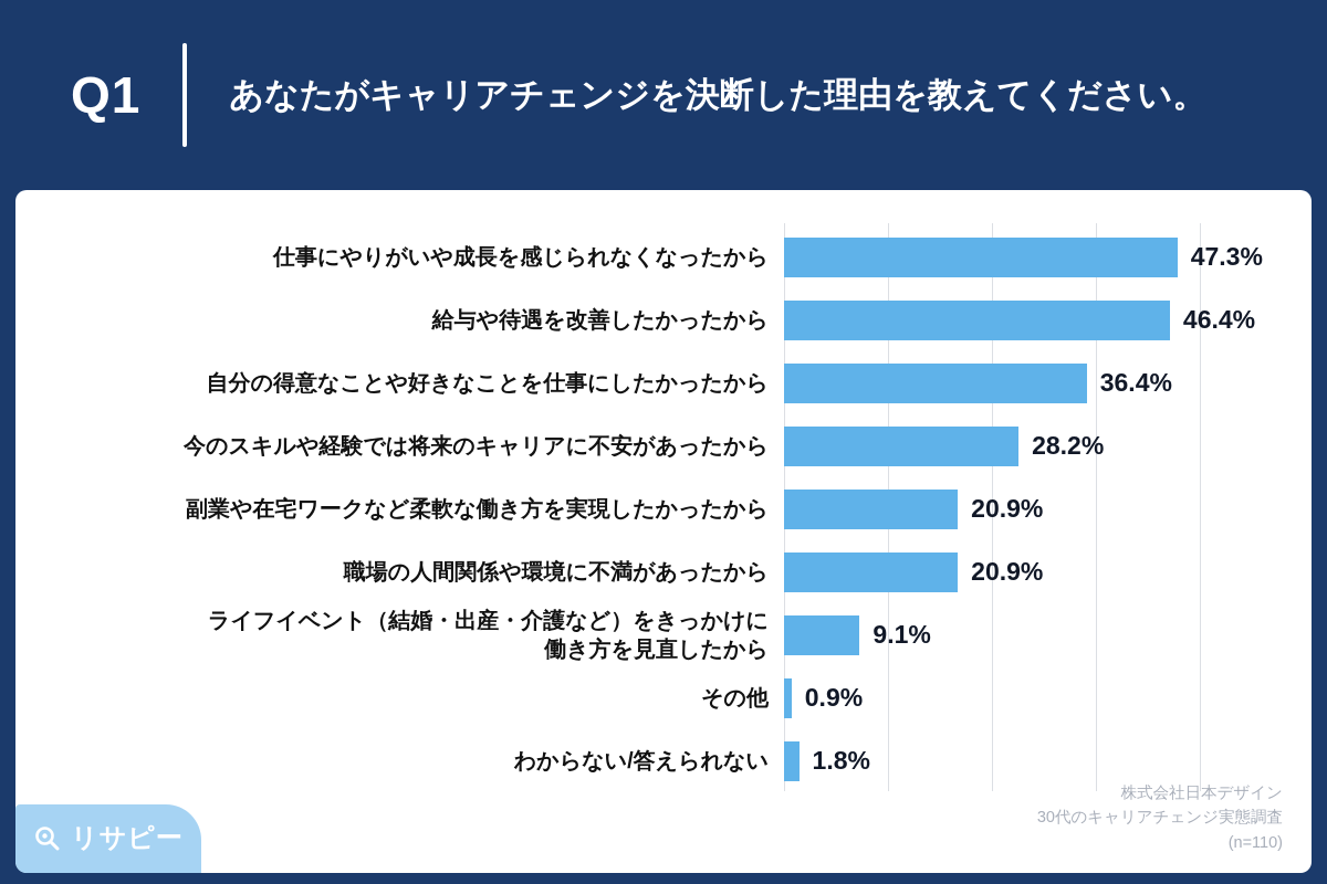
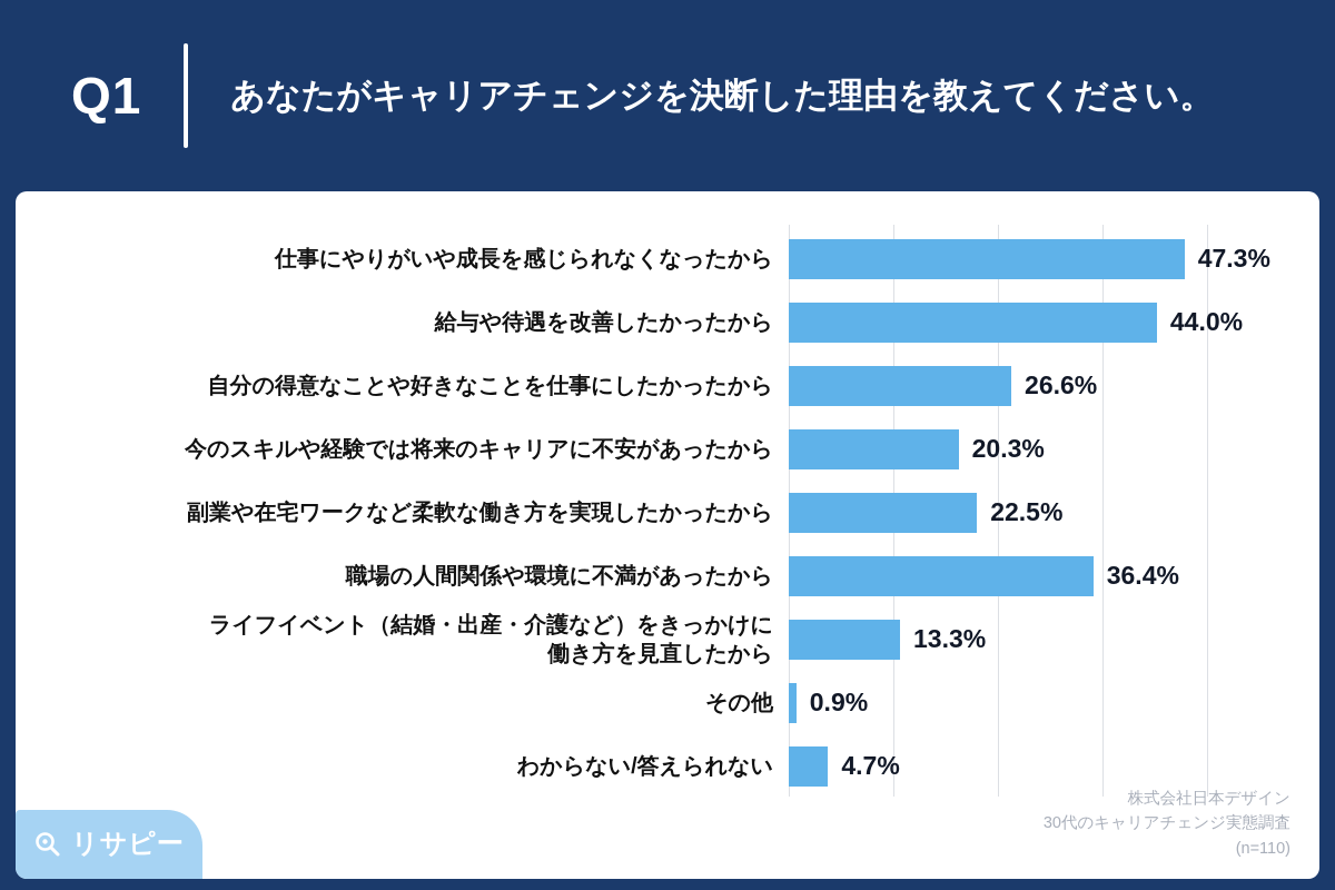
給与や待遇を改善したかったから: 46.4% -> 44.0%
自分の得意なことや好きなことを仕事にしたかったから: 36.4% -> 26.6%
今のスキルや経験では将来のキャリアに不安があったから: 28.2% -> 20.3%
副業や在宅ワークなど柔軟な働き方を実現したかったから: 20.9% -> 22.5%
職場の人間関係や環境に不満があったから: 20.9% -> 36.4%
ライフイベント（結婚・出産・介護など）をきっかけに 働き方を見直したから: 9.1% -> 13.3%
わからない/答えられない: 1.8% -> 4.7%
